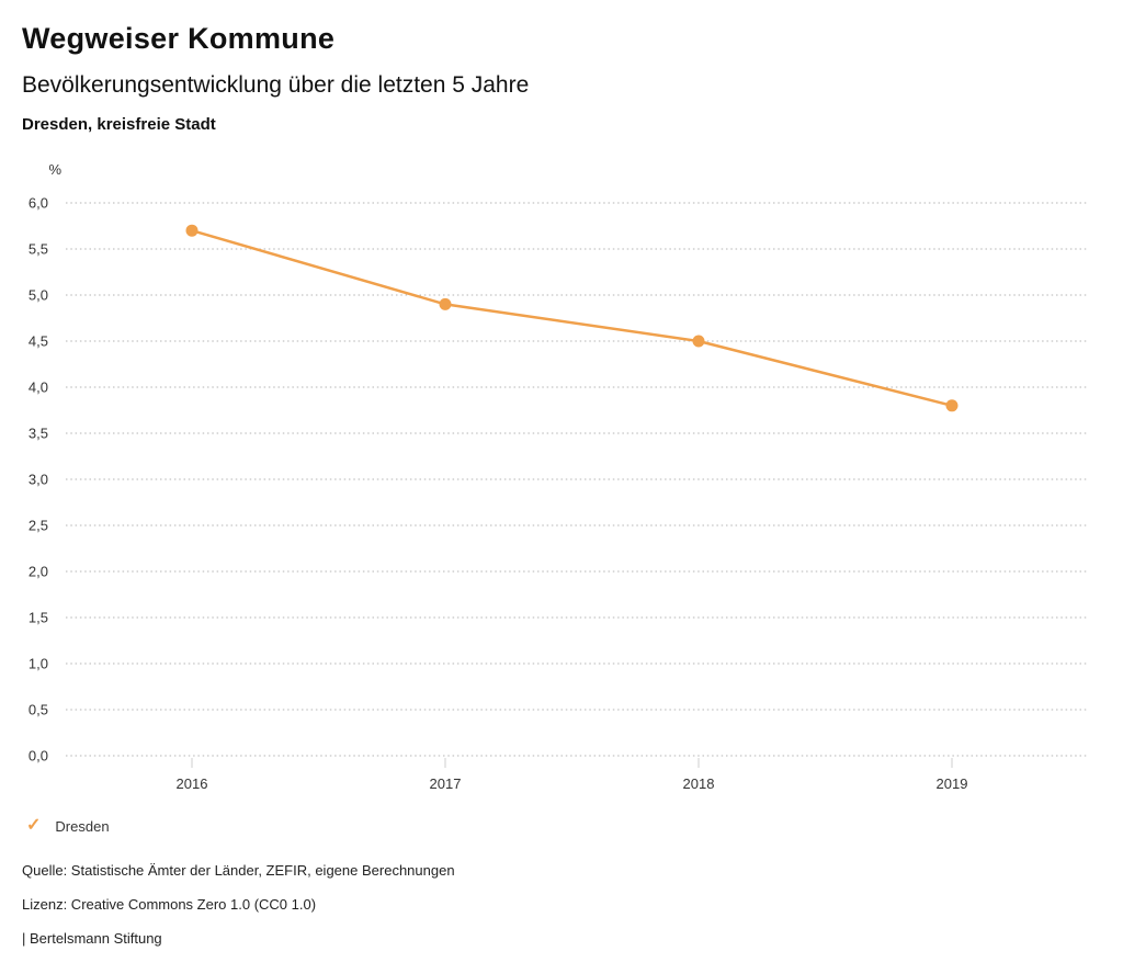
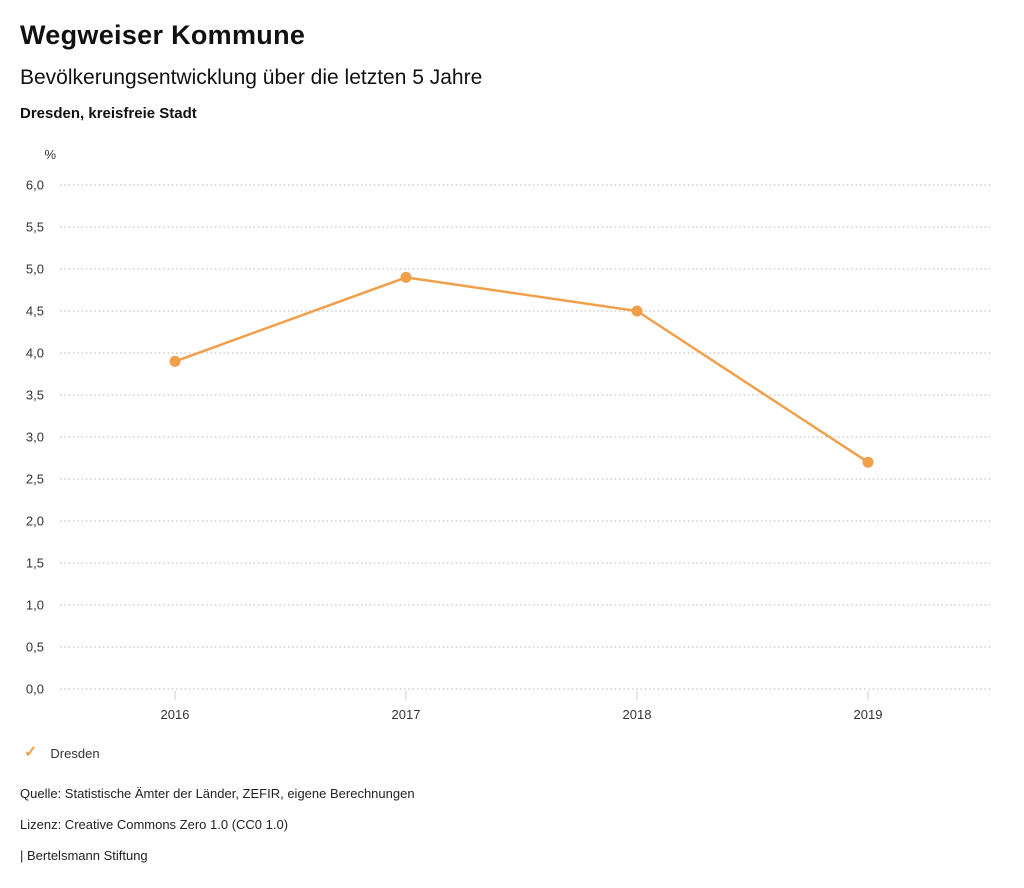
2016: 5,7 -> 3,9
2019: 3,8 -> 2,7
